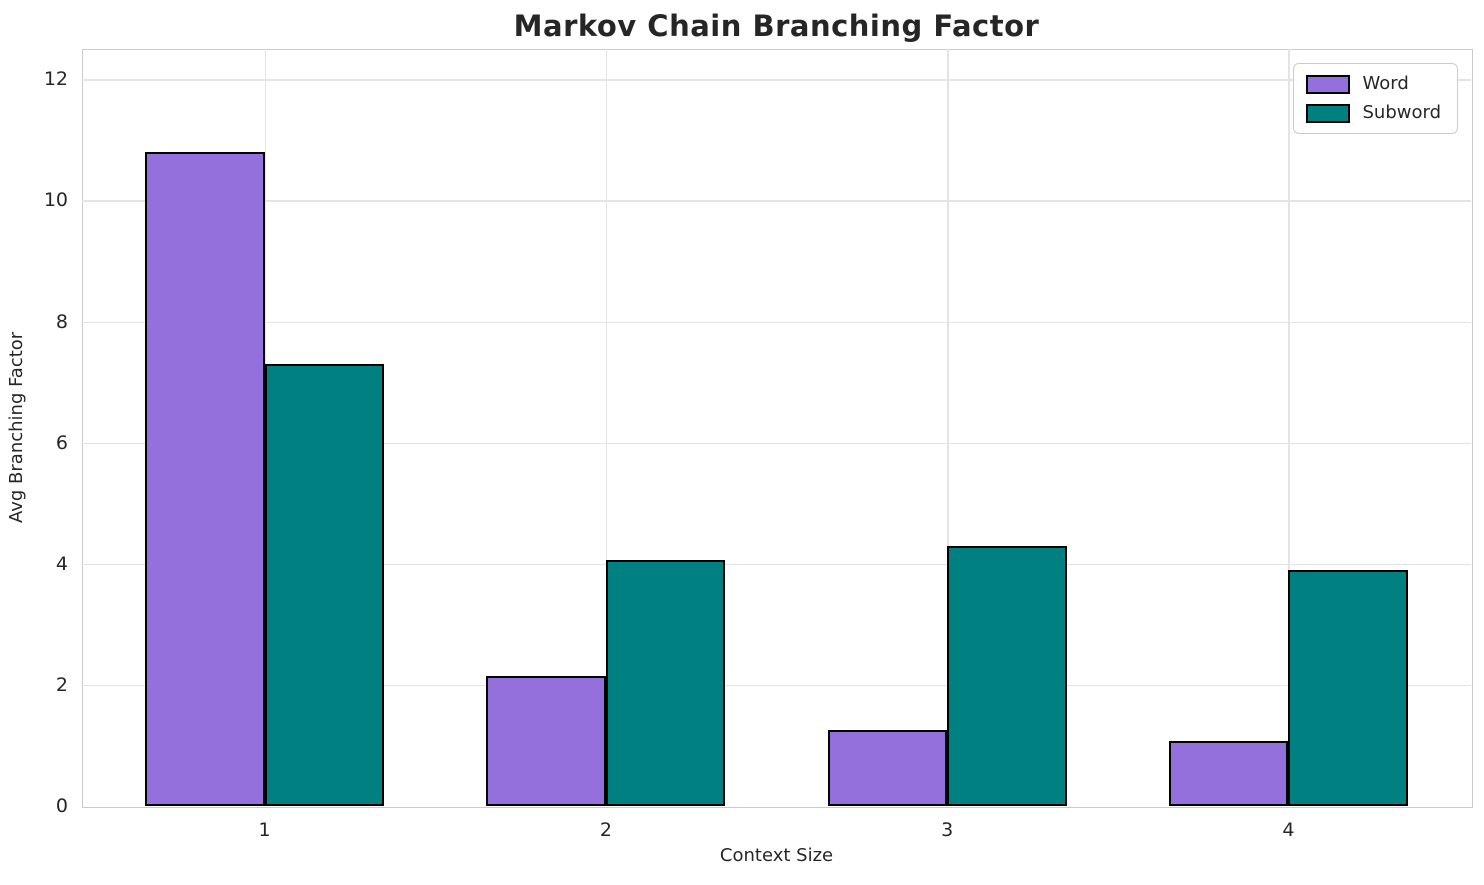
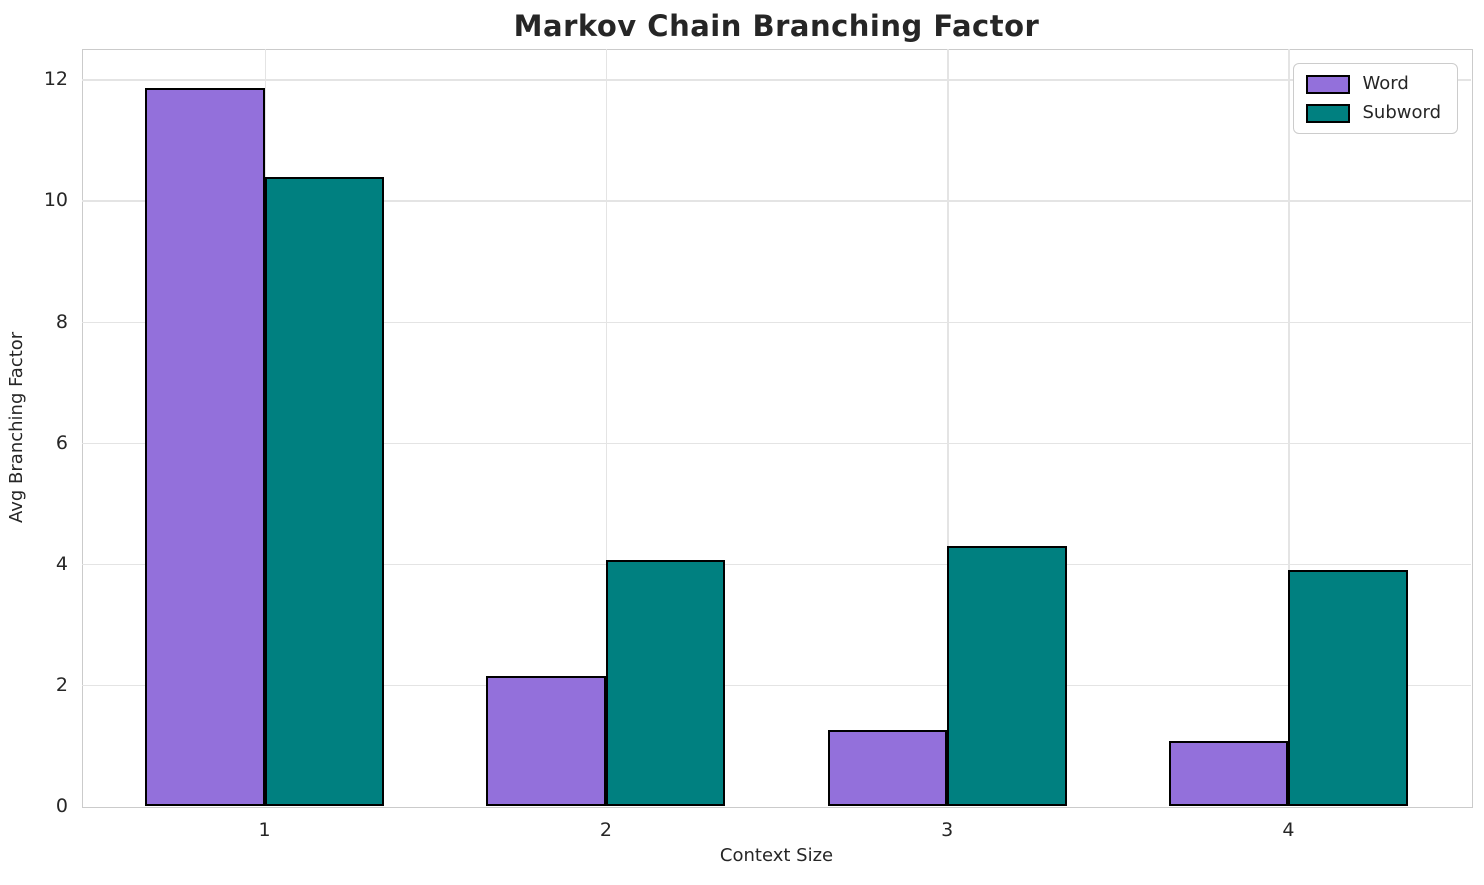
Word/1: 10.8 -> 11.8
Subword/1: 7.3 -> 10.4
